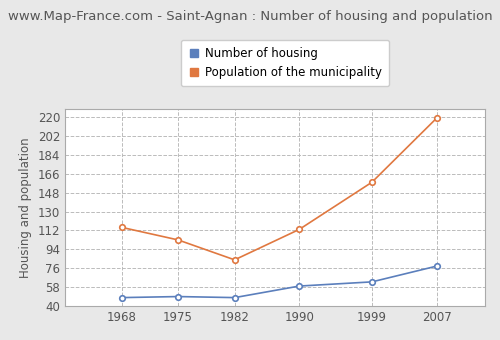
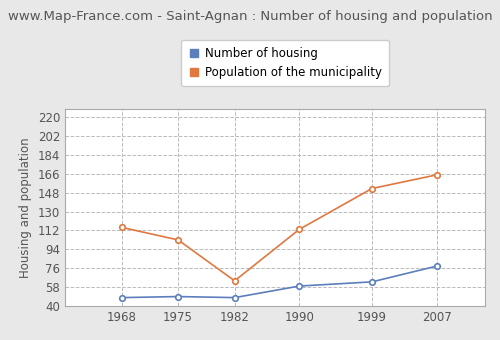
Population of the municipality/1982: 84 -> 64
Population of the municipality/1999: 158 -> 152
Population of the municipality/2007: 219 -> 165
